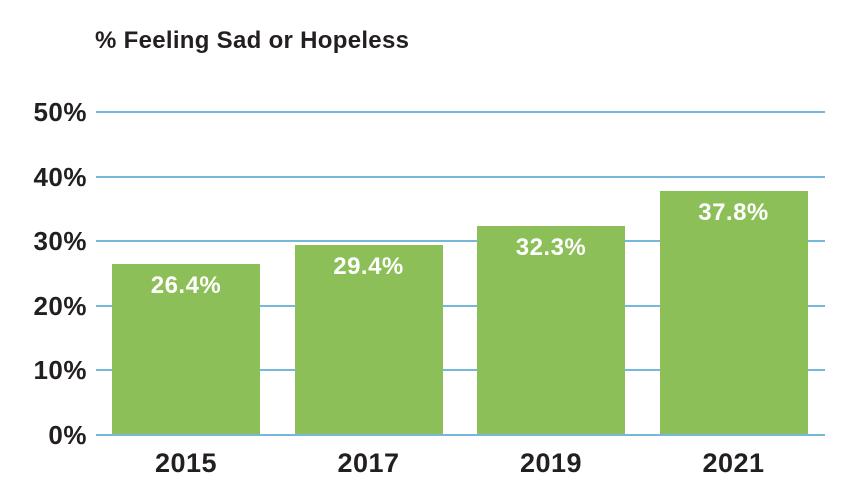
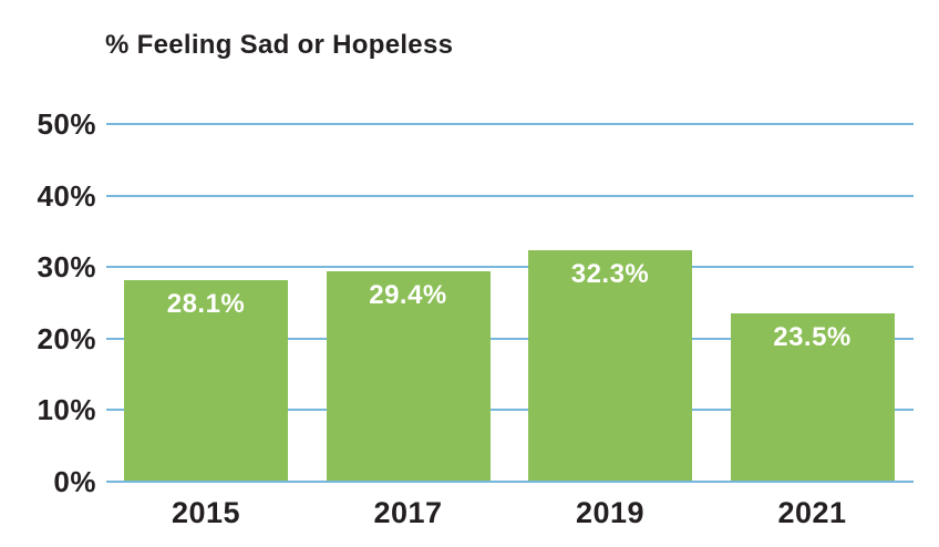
2015: 26.4% -> 28.1%
2021: 37.8% -> 23.5%
